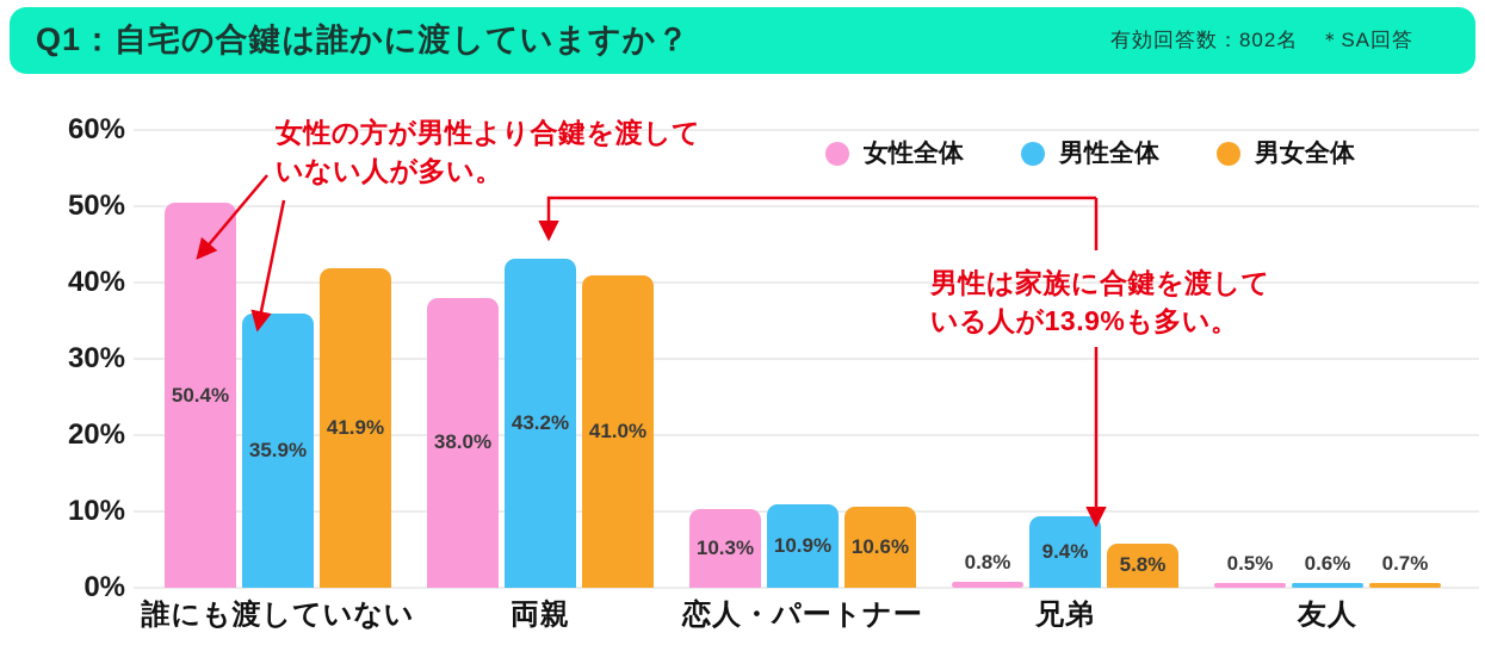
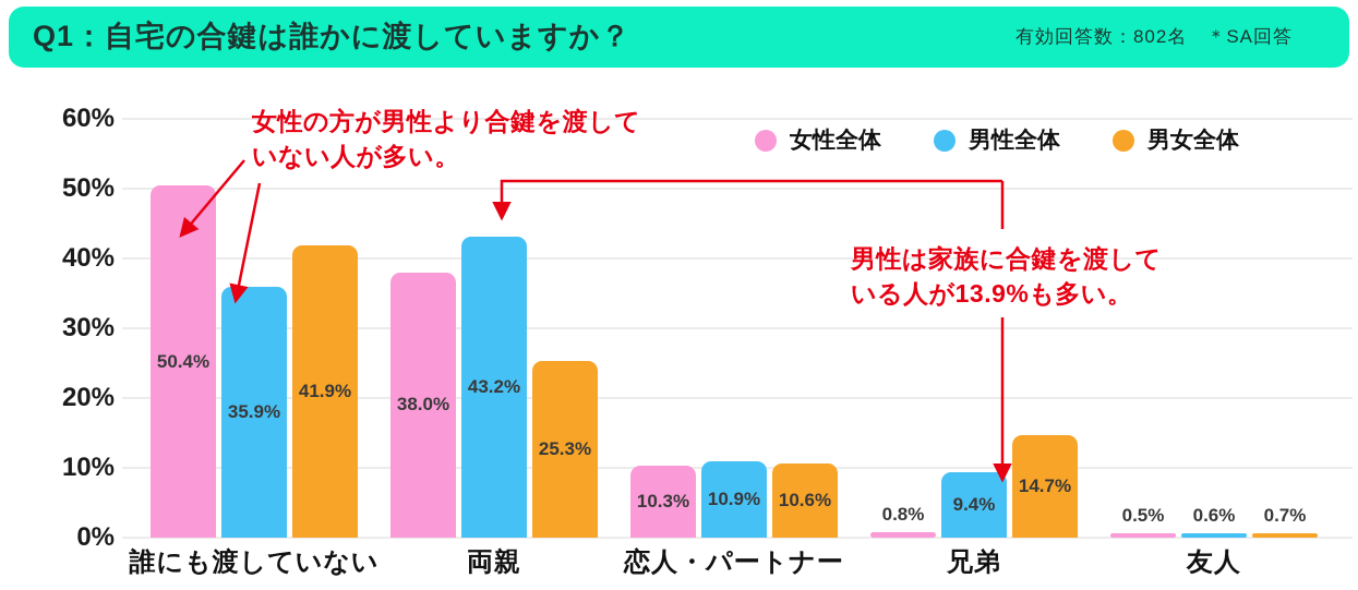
男女全体/両親: 41.0% -> 25.3%
男女全体/兄弟: 5.8% -> 14.7%
